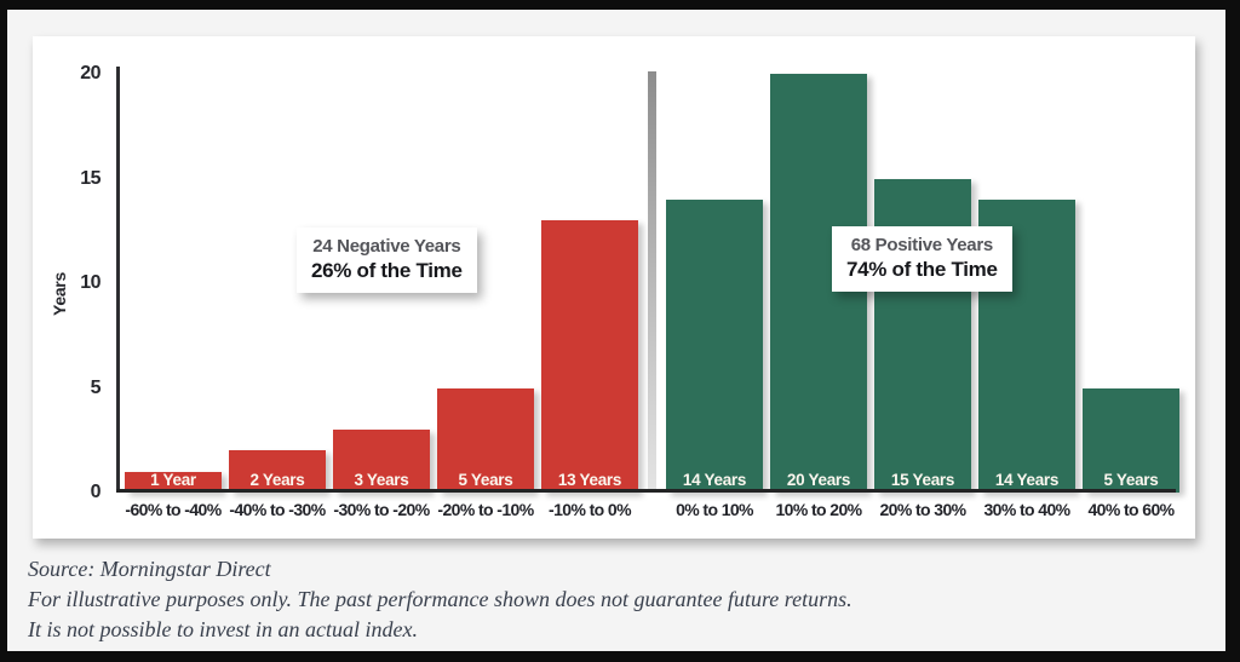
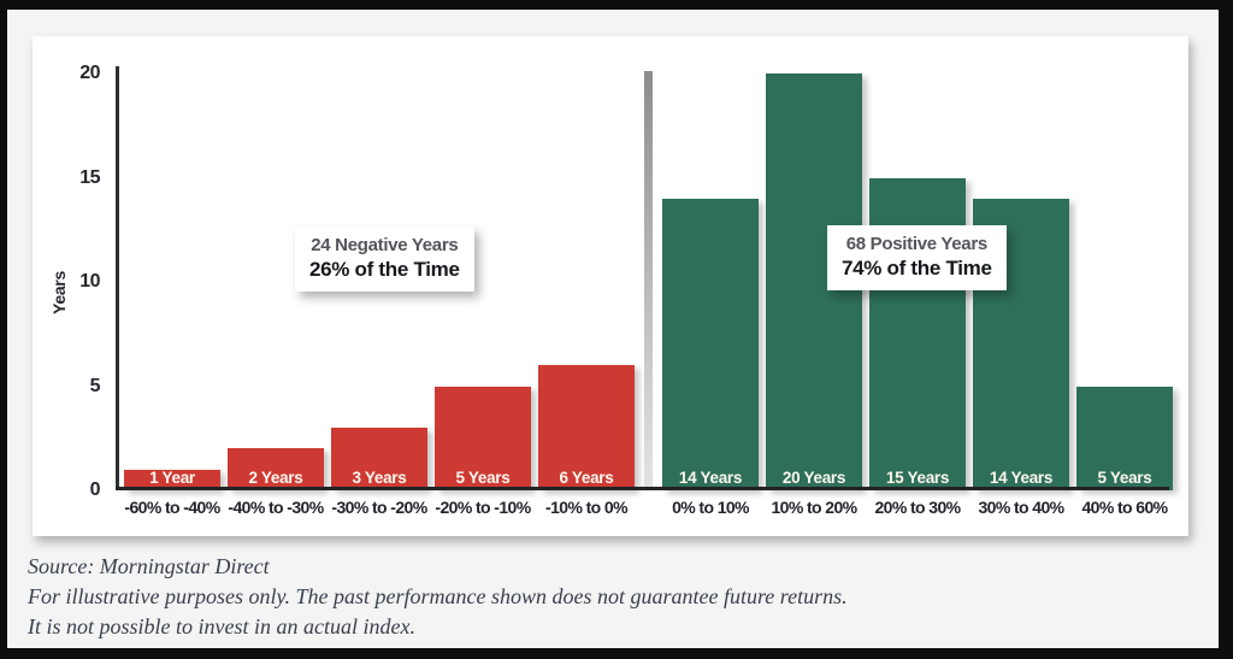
-10% to 0%: 13 -> 6
